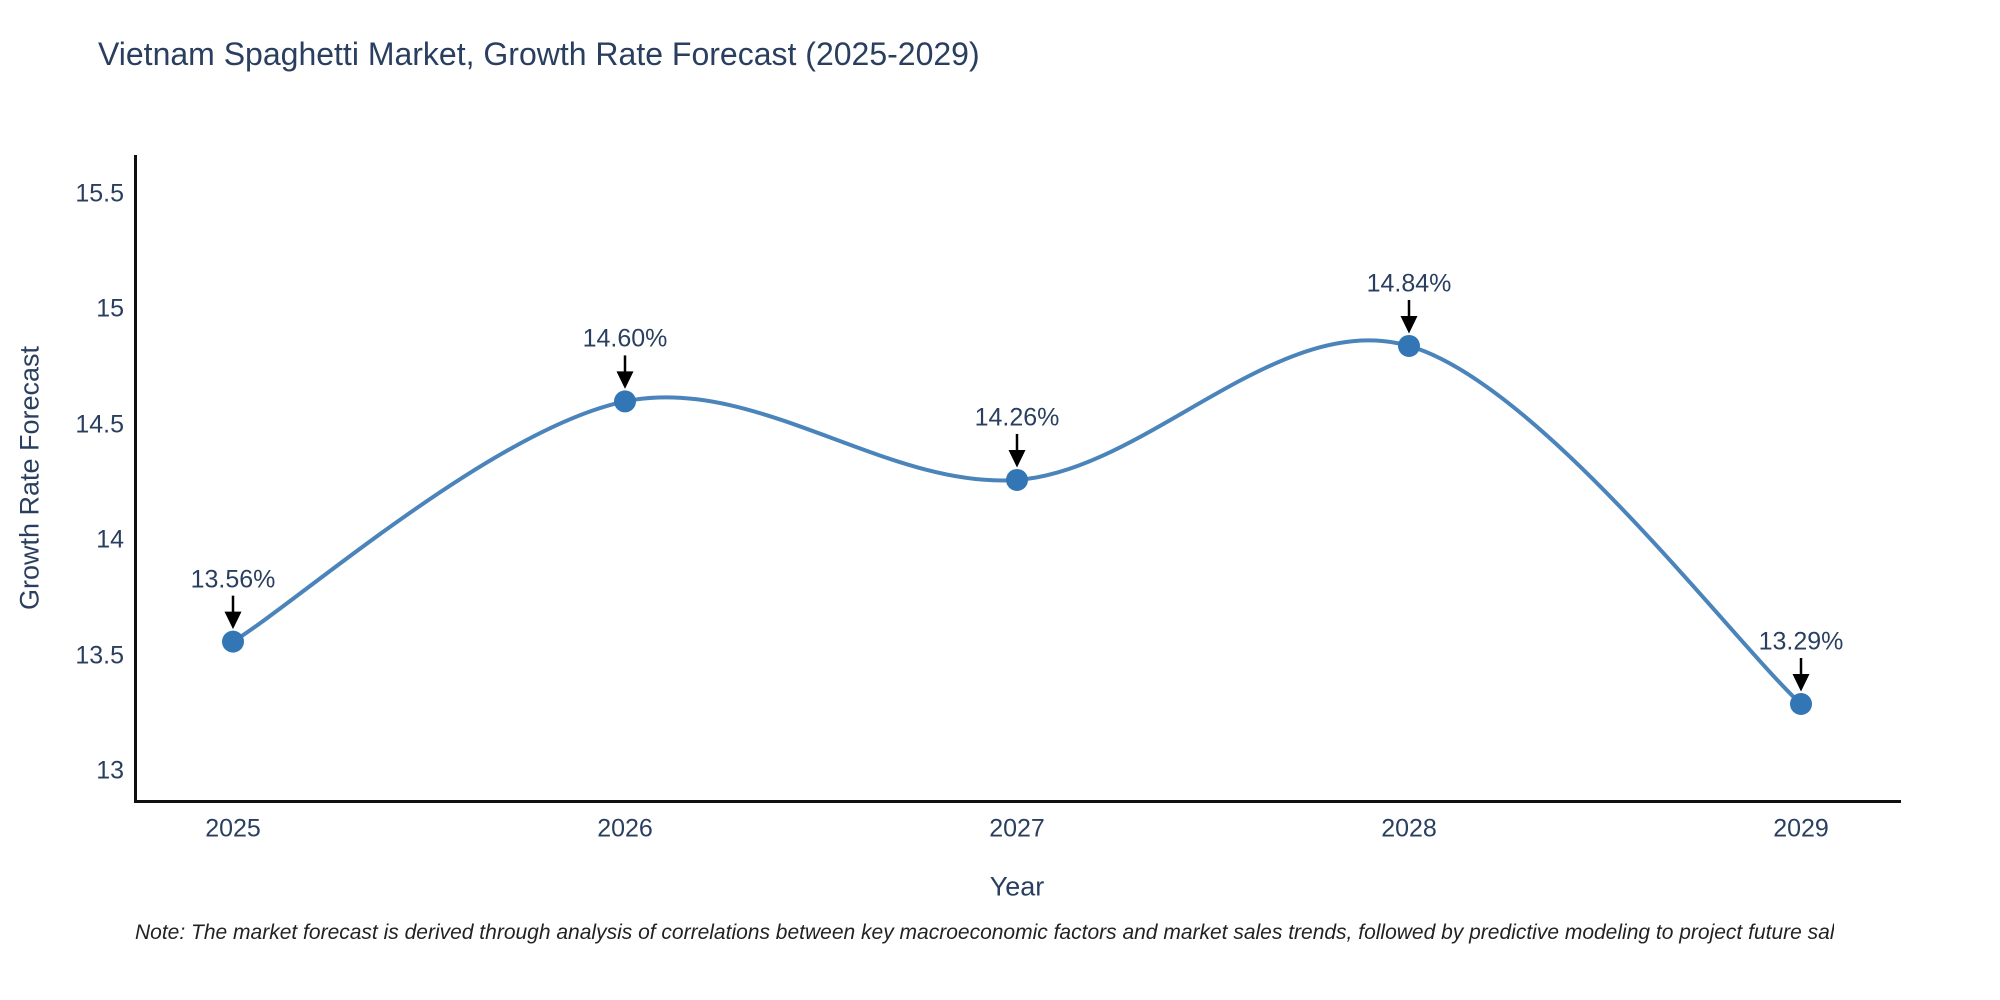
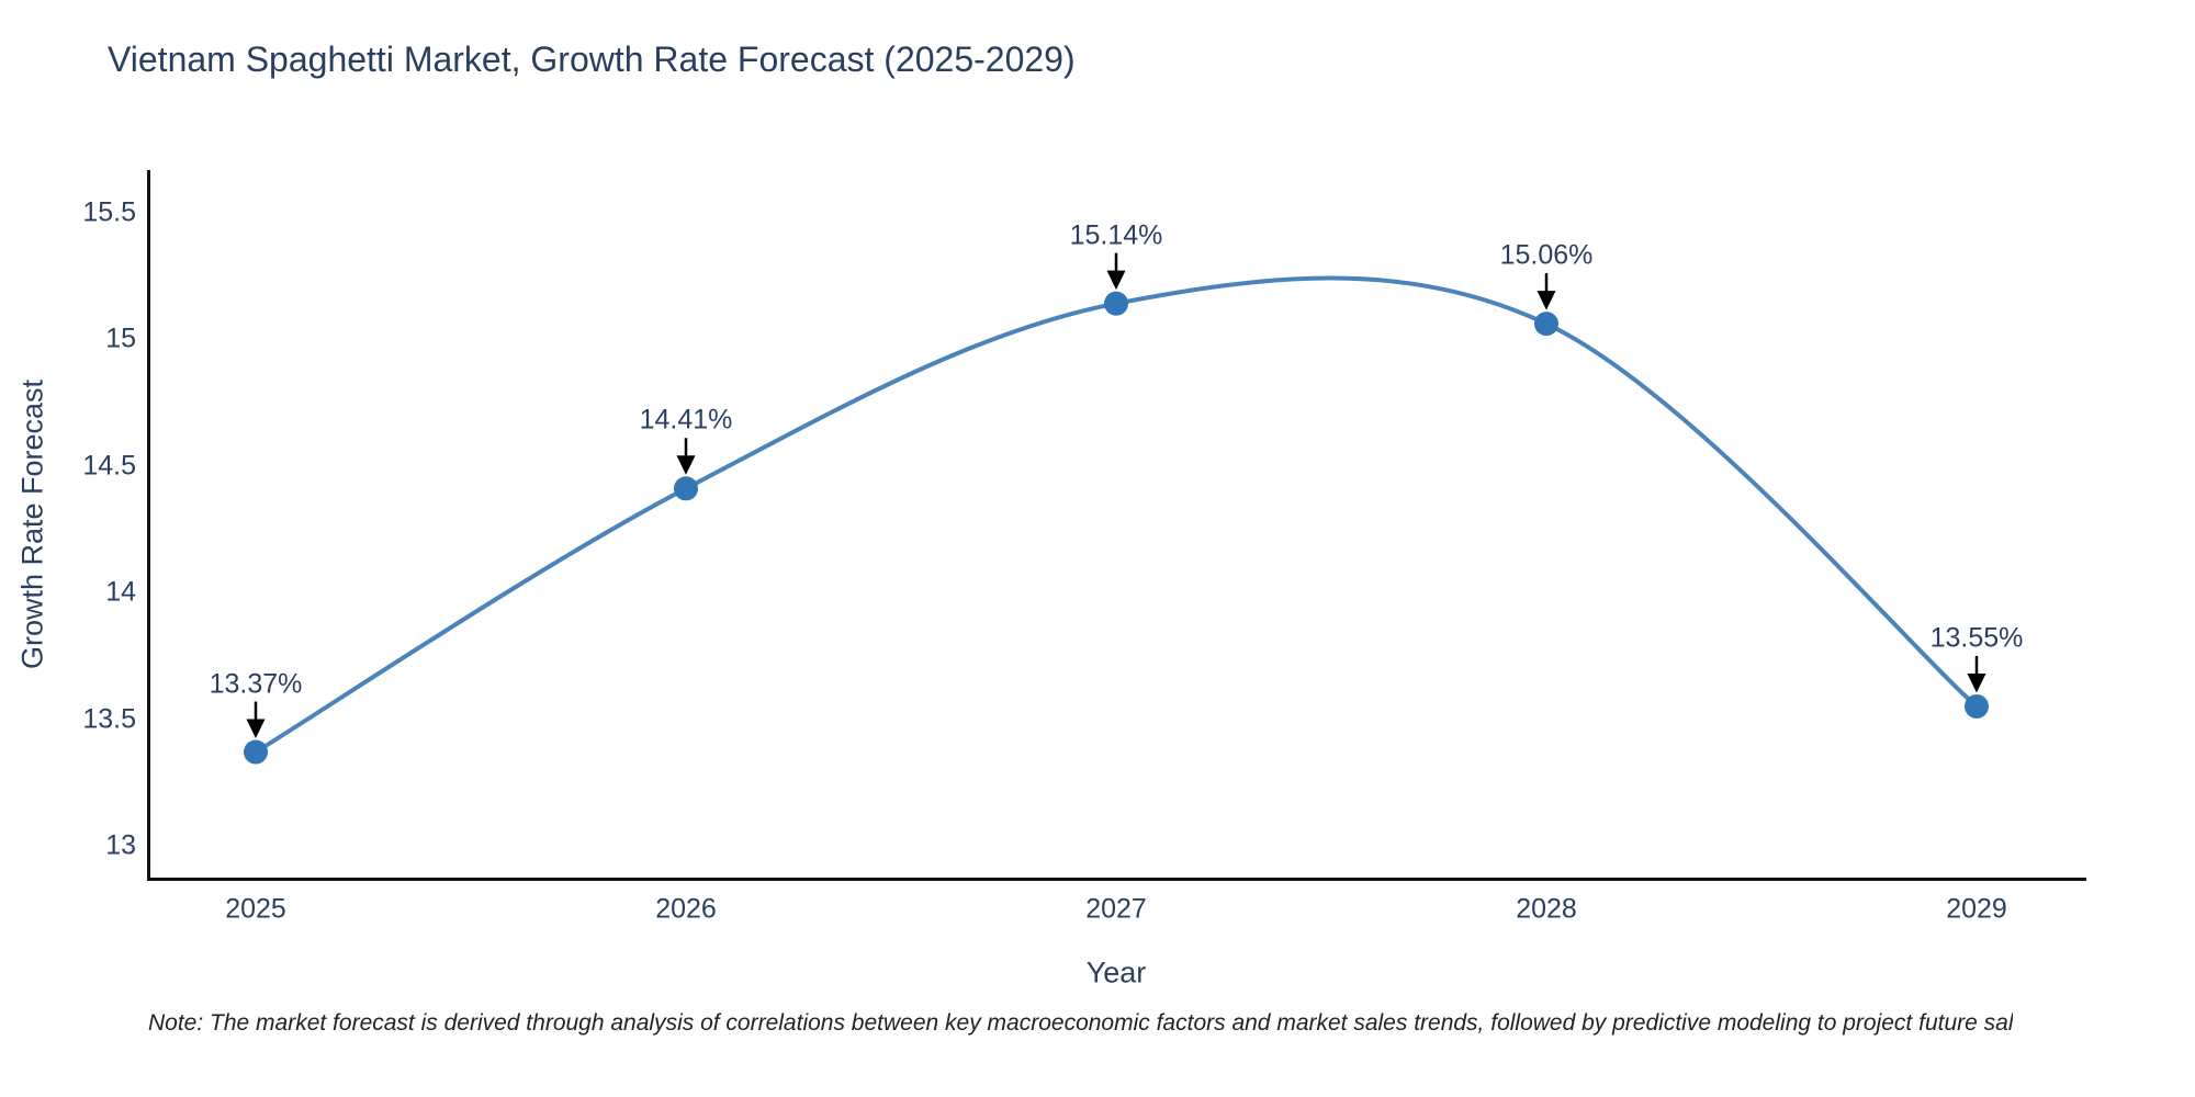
2025: 13.56% -> 13.37%
2026: 14.60% -> 14.41%
2027: 14.26% -> 15.14%
2028: 14.84% -> 15.06%
2029: 13.29% -> 13.55%
